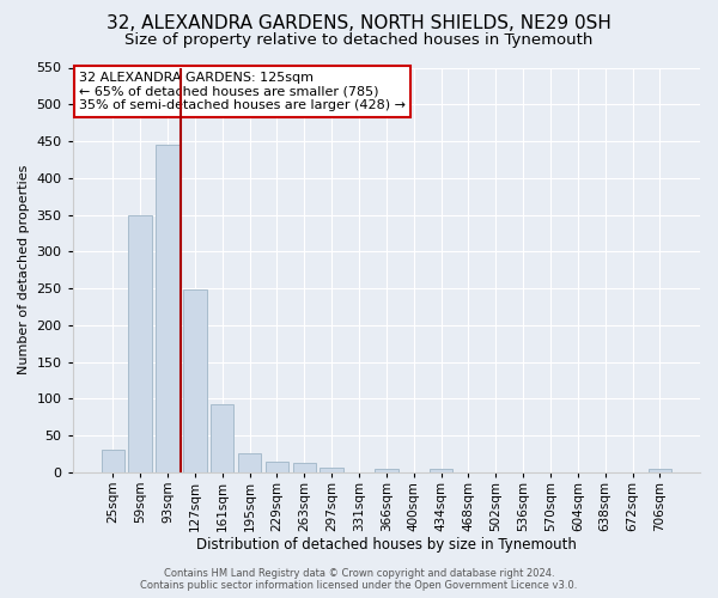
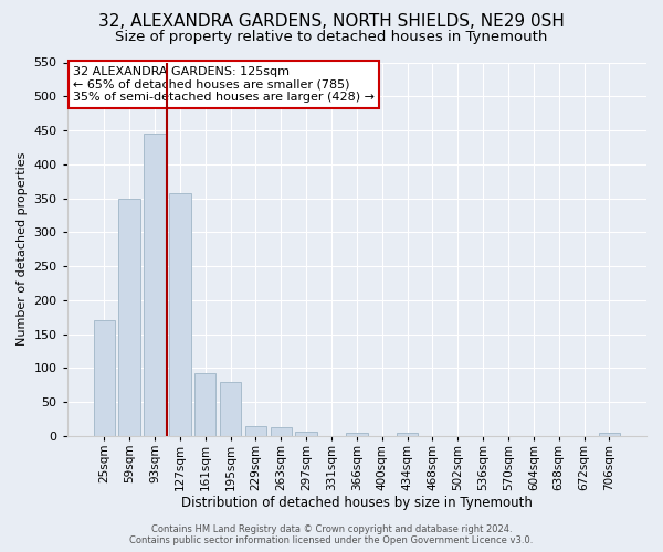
25sqm: 30 -> 170
127sqm: 248 -> 358
195sqm: 26 -> 80
